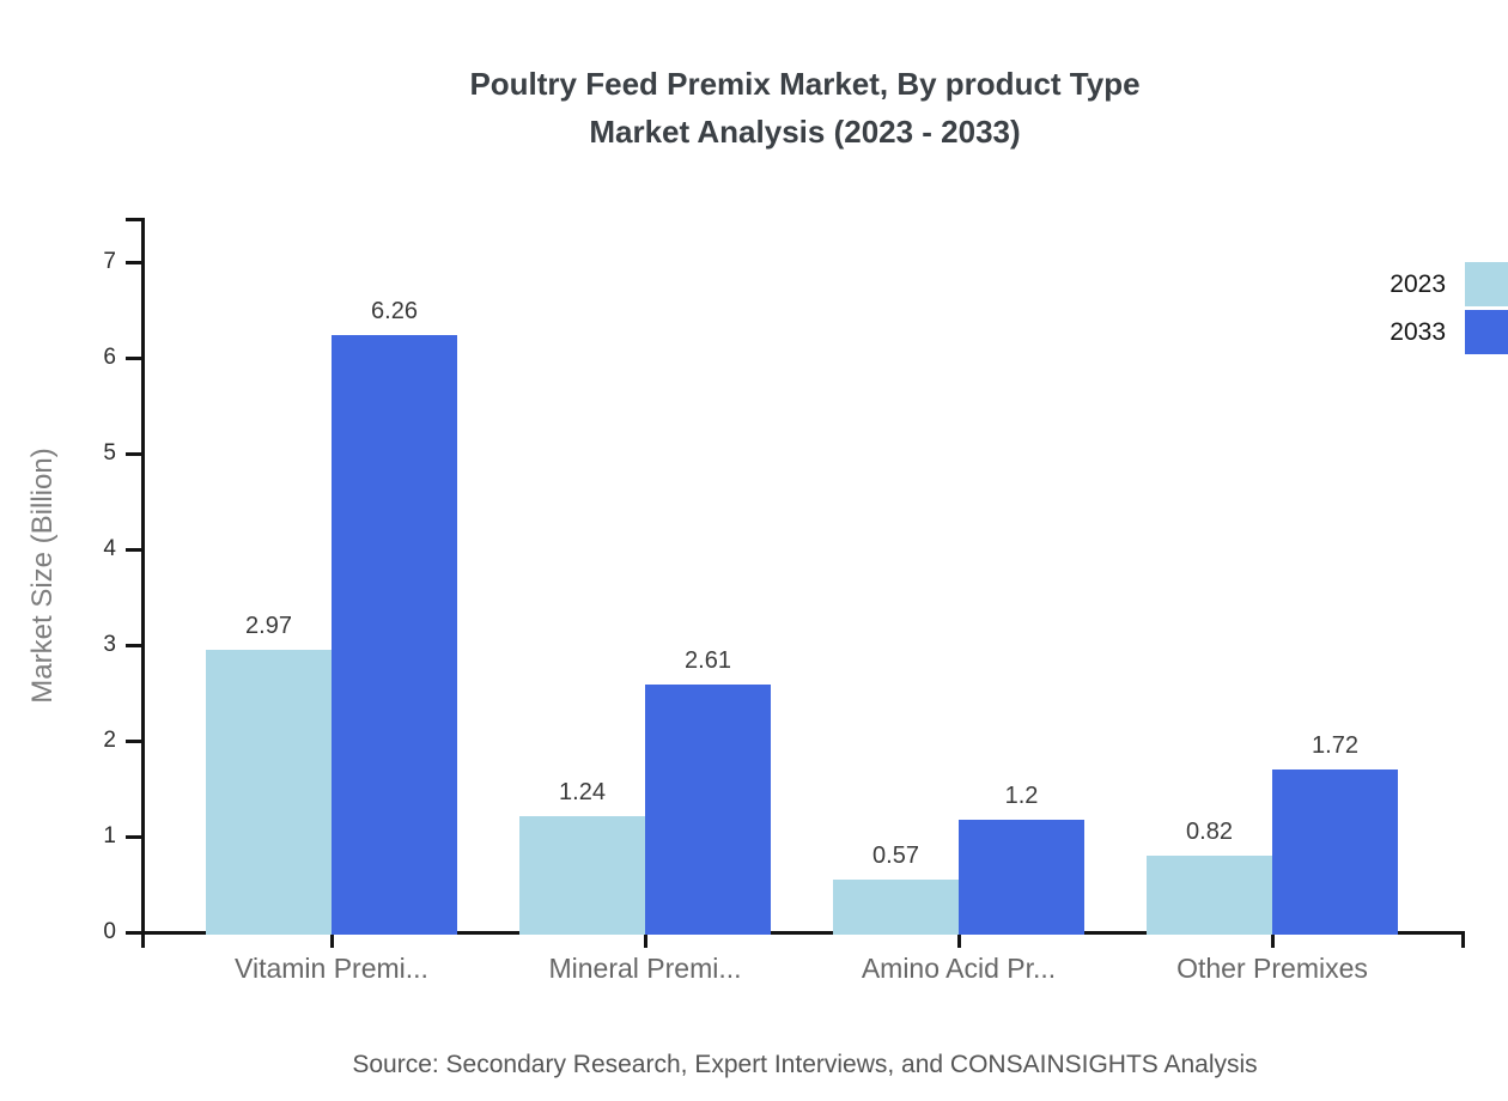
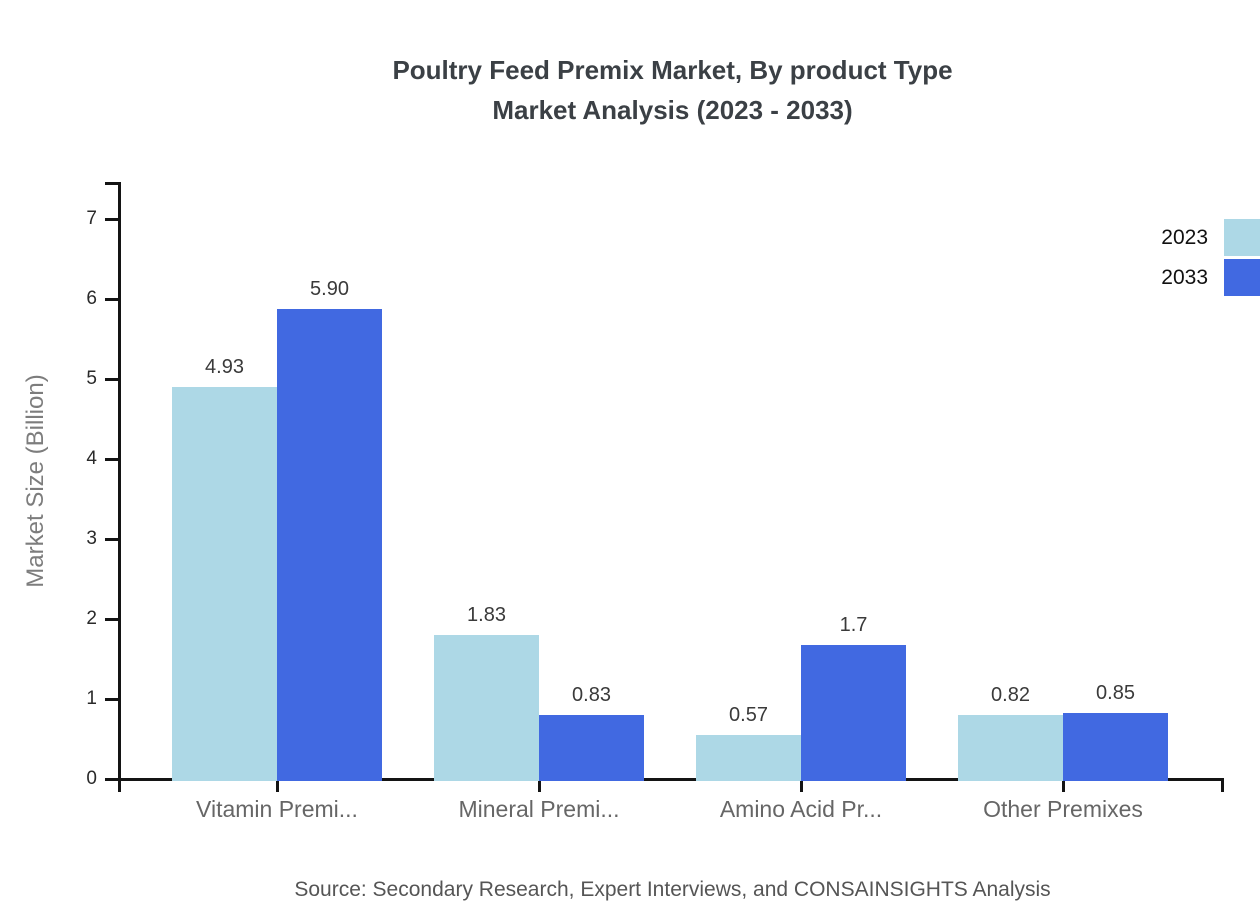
2023/Vitamin Premi...: 2.97 -> 4.93
2033/Vitamin Premi...: 6.26 -> 5.90
2023/Mineral Premi...: 1.24 -> 1.83
2033/Mineral Premi...: 2.61 -> 0.83
2033/Amino Acid Pr...: 1.2 -> 1.7
2033/Other Premixes: 1.72 -> 0.85
